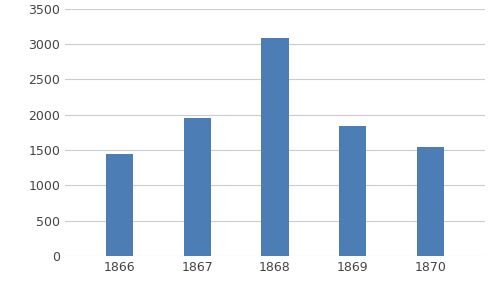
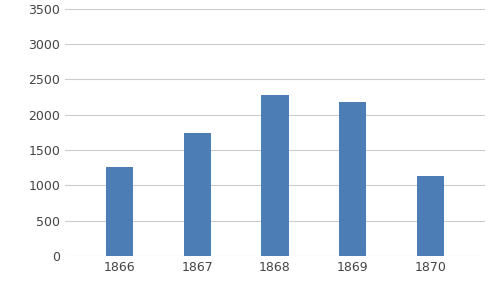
1866: 1450 -> 1260
1867: 1950 -> 1740
1868: 3080 -> 2280
1869: 1840 -> 2180
1870: 1540 -> 1140
